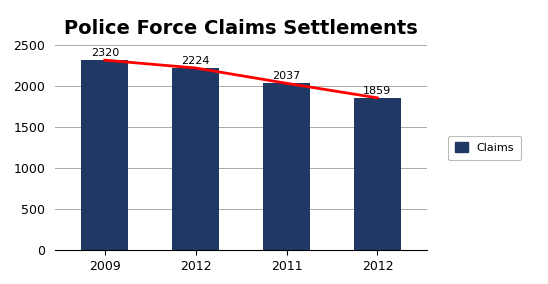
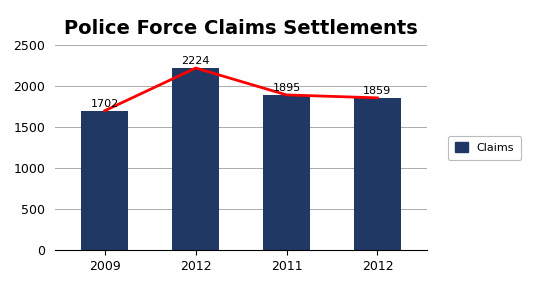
2009: 2320 -> 1702
2011: 2037 -> 1895
